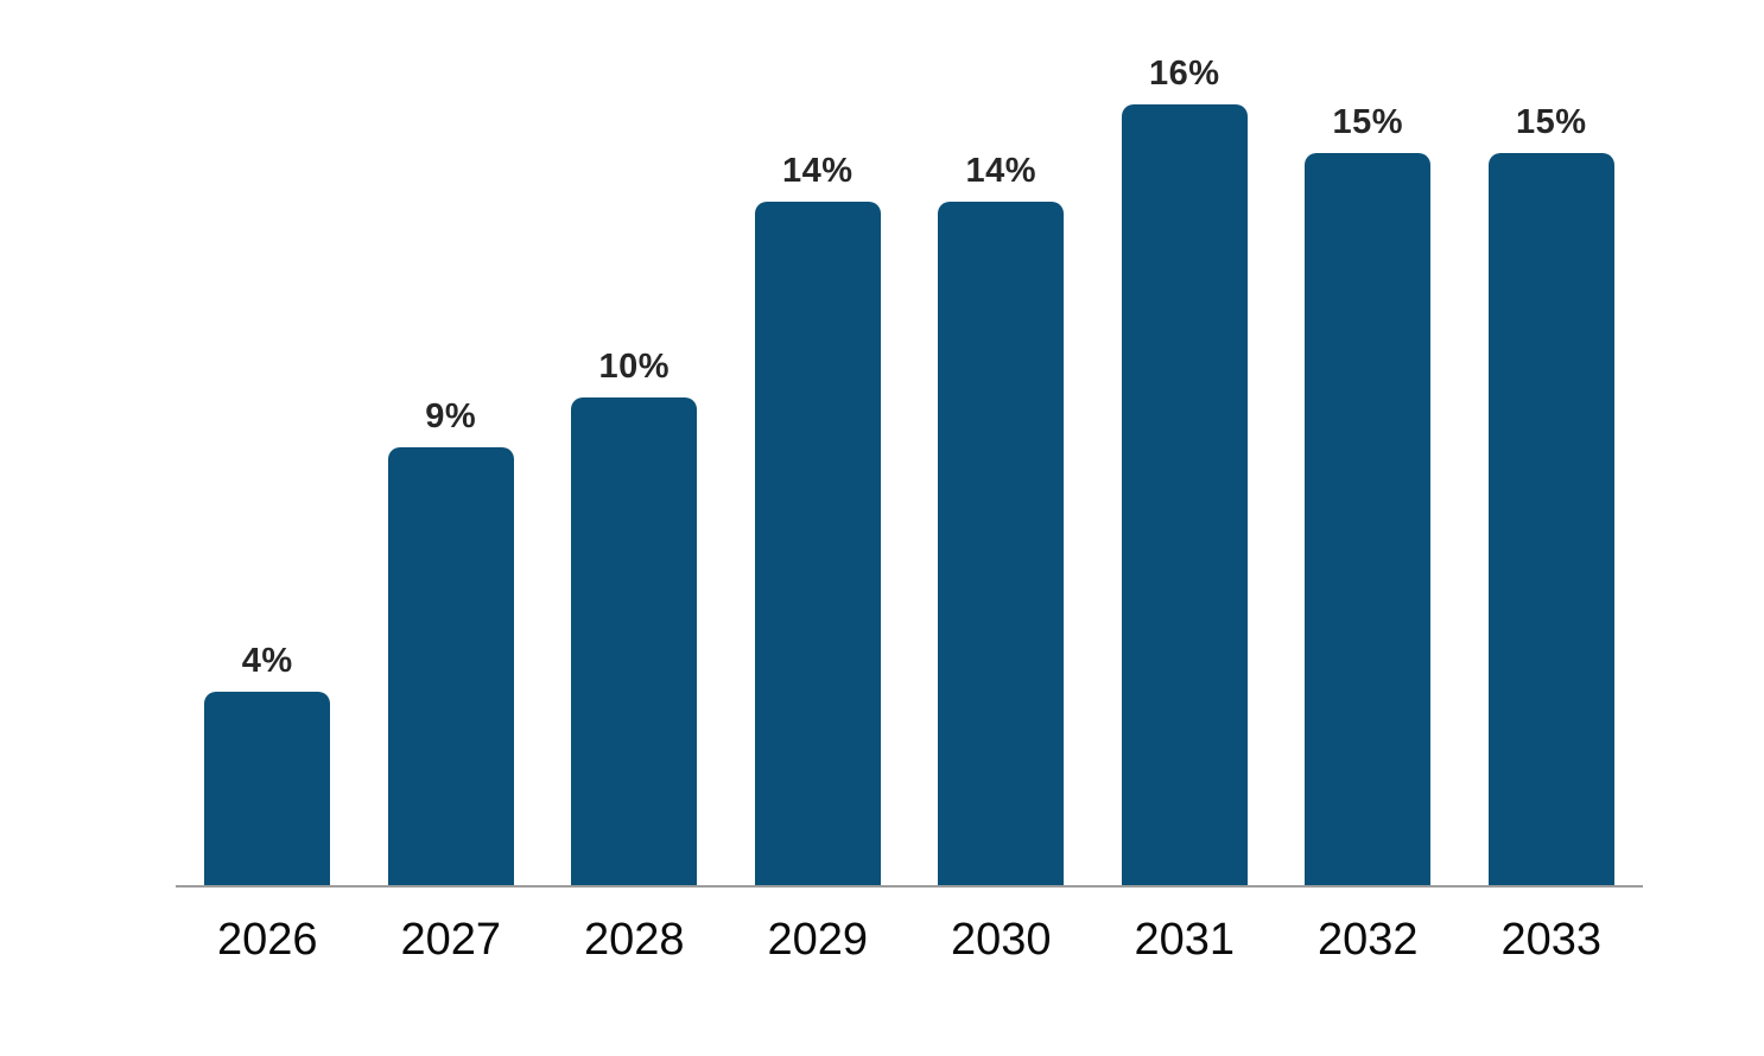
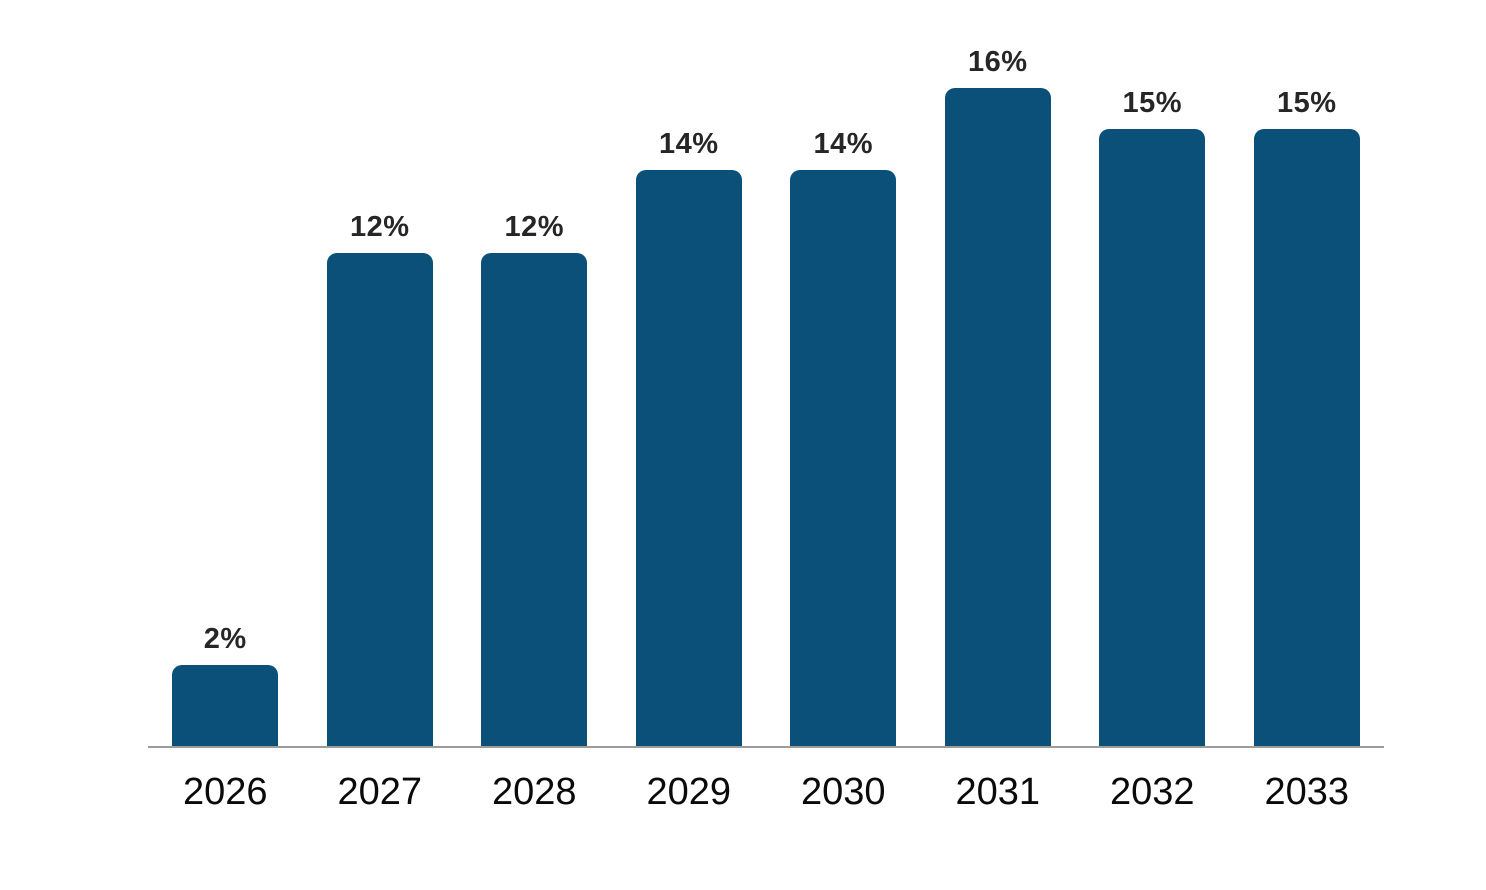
2026: 4% -> 2%
2027: 9% -> 12%
2028: 10% -> 12%
